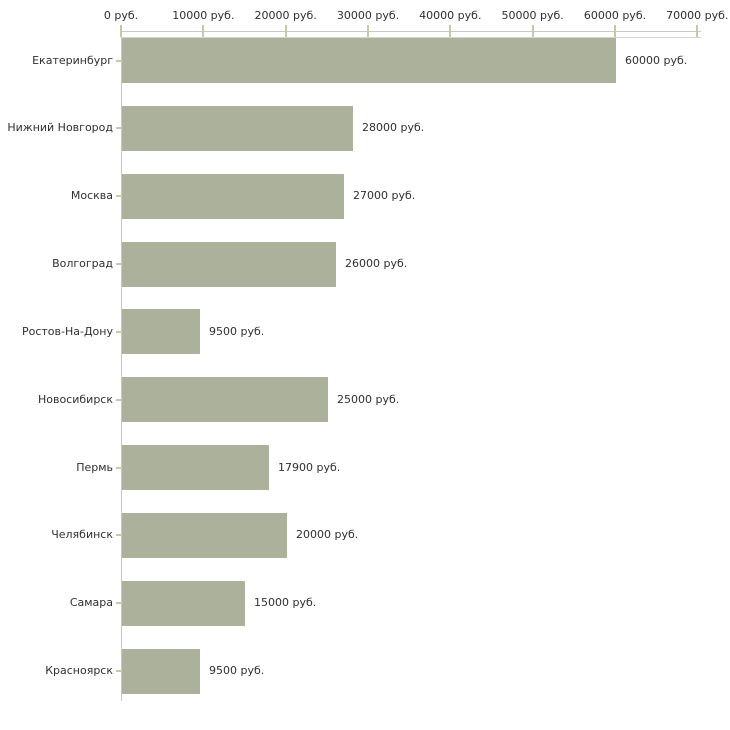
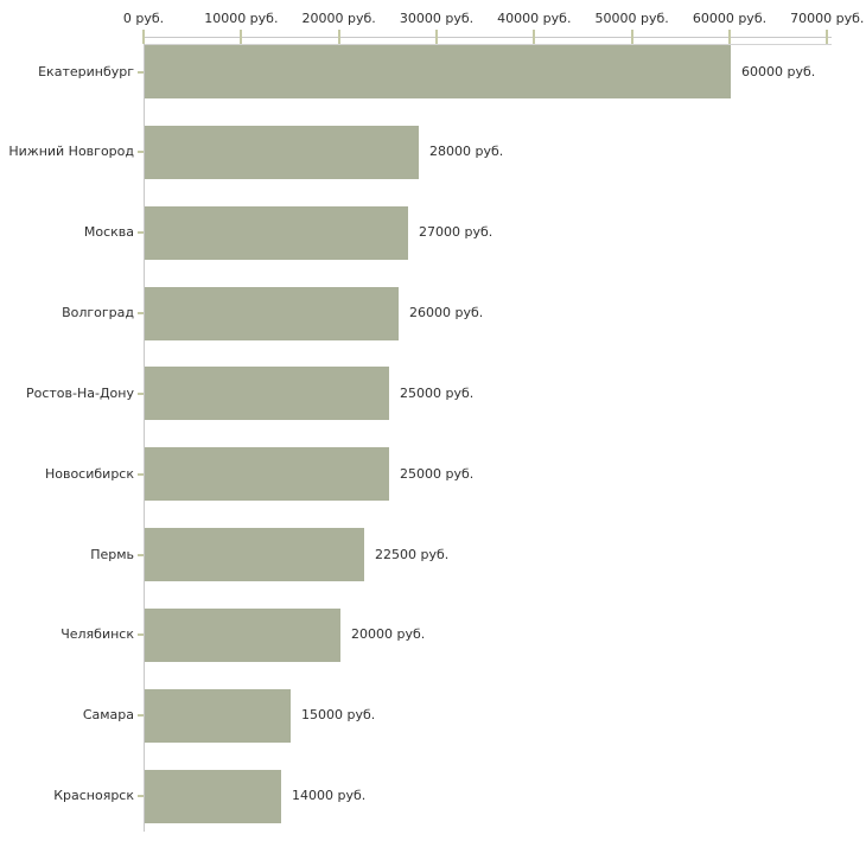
Ростов-На-Дону: 9500 -> 25000
Пермь: 17900 -> 22500
Красноярск: 9500 -> 14000
